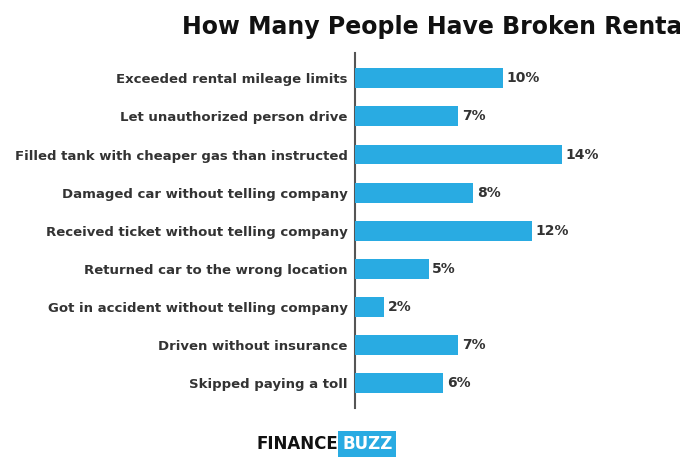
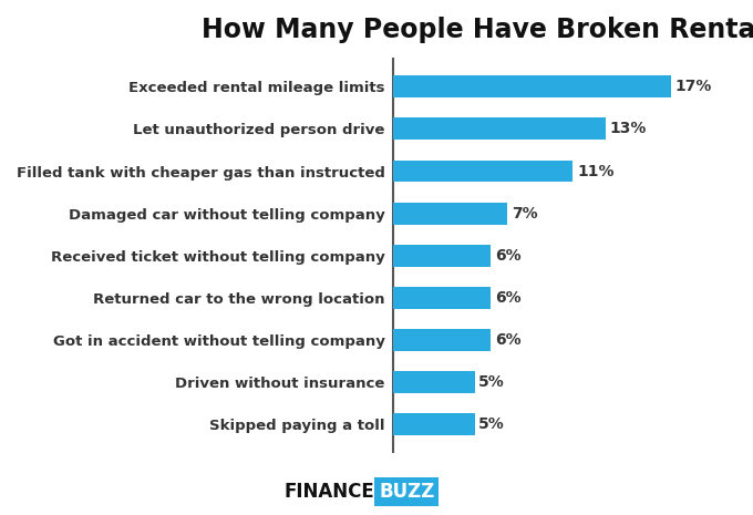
Exceeded rental mileage limits: 10% -> 17%
Let unauthorized person drive: 7% -> 13%
Filled tank with cheaper gas than instructed: 14% -> 11%
Damaged car without telling company: 8% -> 7%
Received ticket without telling company: 12% -> 6%
Returned car to the wrong location: 5% -> 6%
Got in accident without telling company: 2% -> 6%
Driven without insurance: 7% -> 5%
Skipped paying a toll: 6% -> 5%
